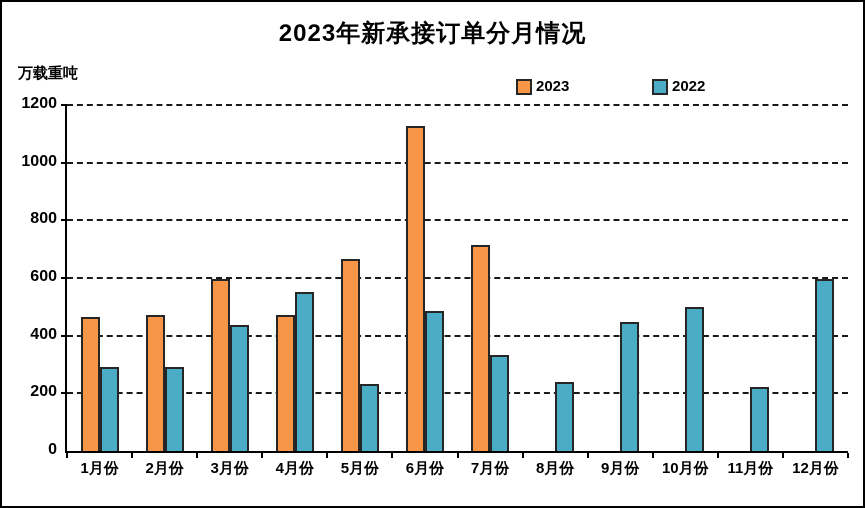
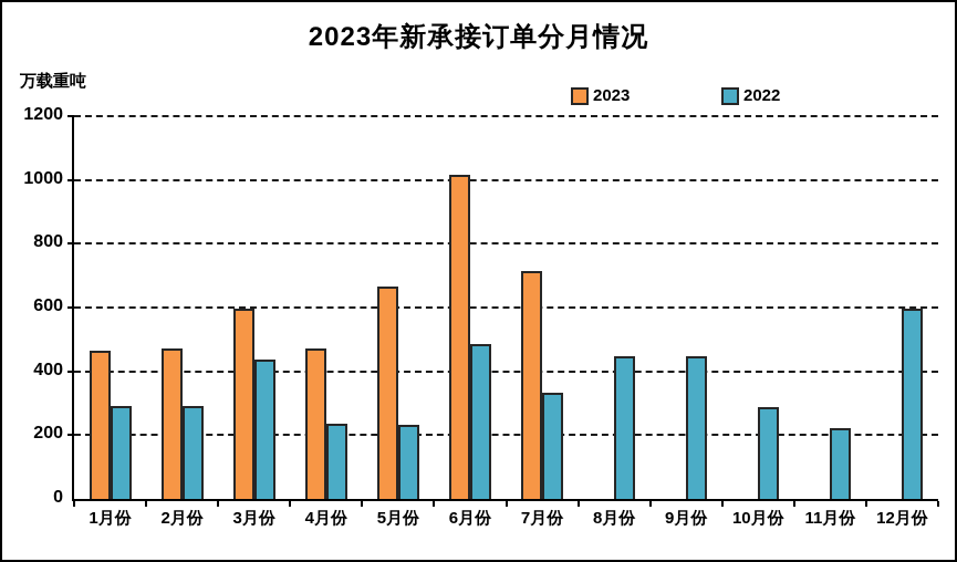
2022/4月份: 540 -> 230
2023/6月份: 1120 -> 1010
2022/8月份: 230 -> 440
2022/10月份: 490 -> 280
